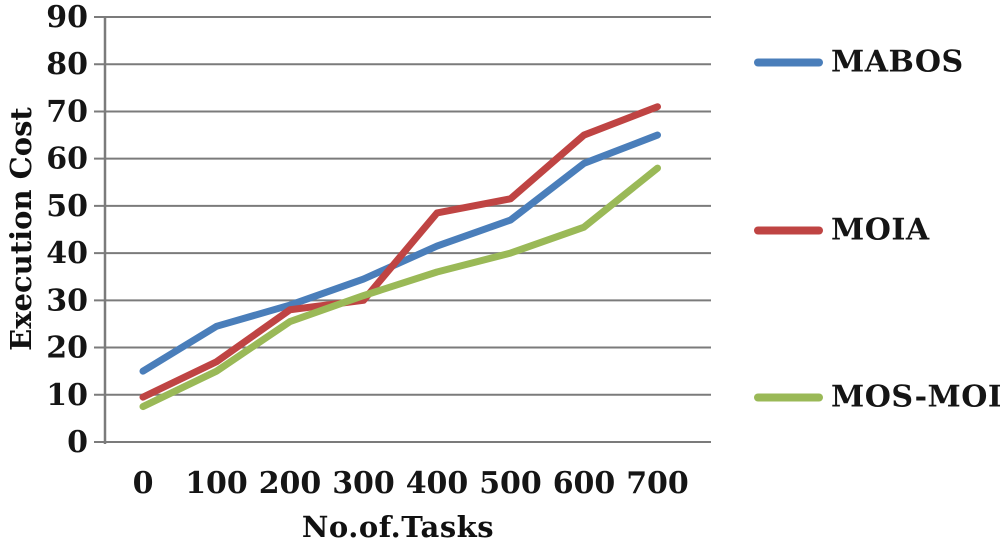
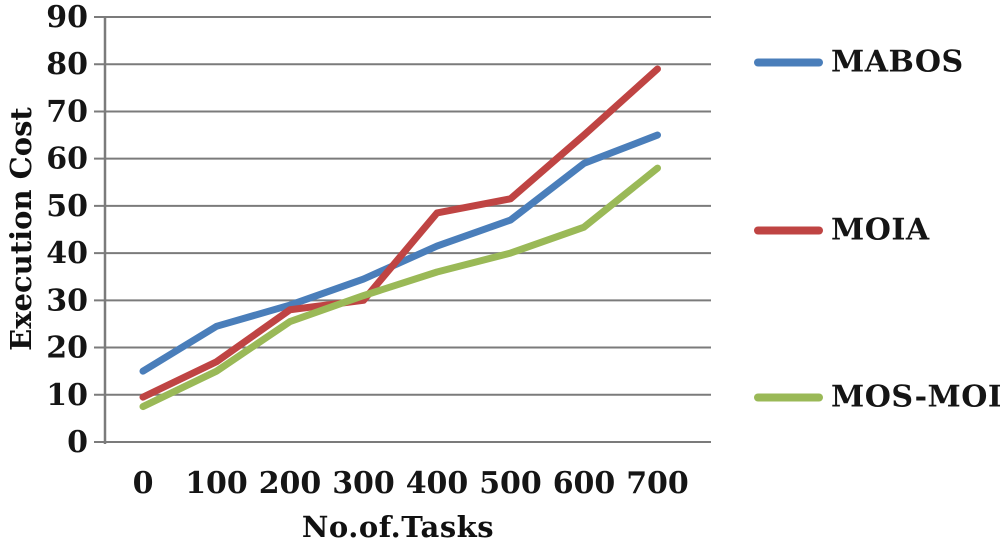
MOIA/700: 71 -> 79
